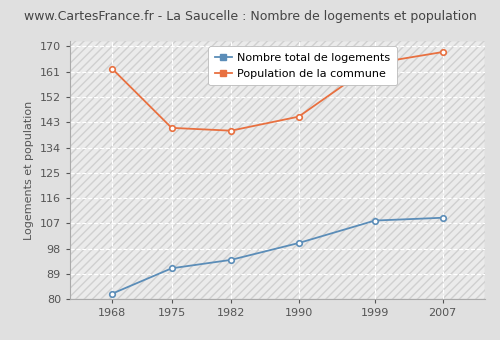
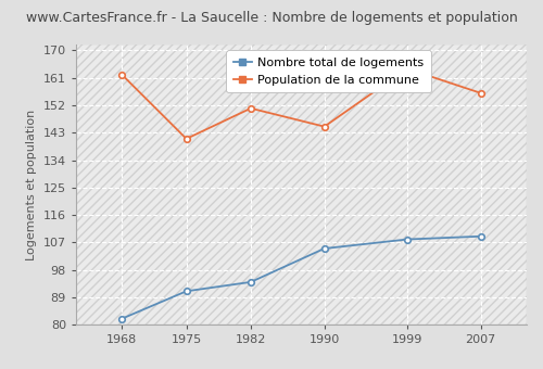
Population de la commune/1982: 140 -> 151
Nombre total de logements/1990: 100 -> 105
Population de la commune/2007: 168 -> 156
